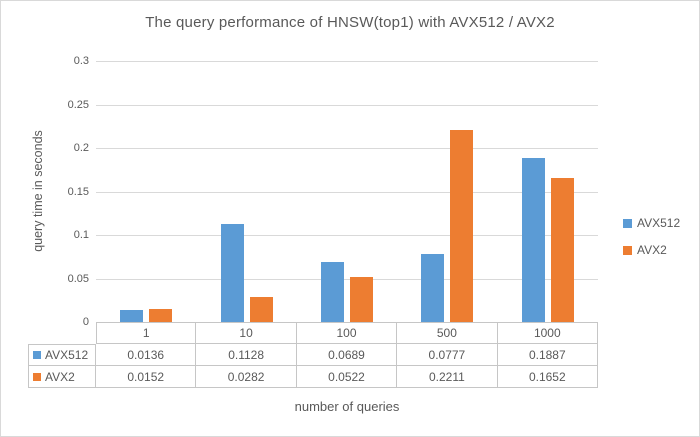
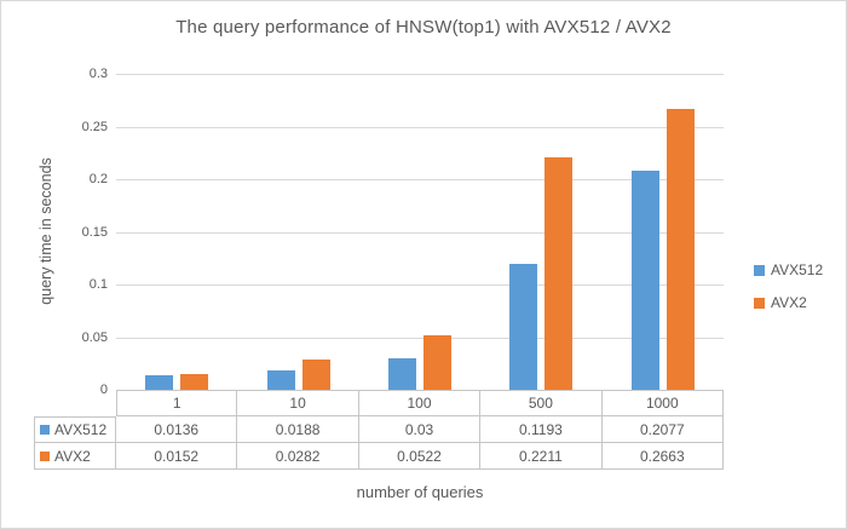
AVX512/10: 0.1128 -> 0.0188
AVX512/100: 0.0689 -> 0.03
AVX512/500: 0.0777 -> 0.1193
AVX512/1000: 0.1887 -> 0.2077
AVX2/1000: 0.1652 -> 0.2663
